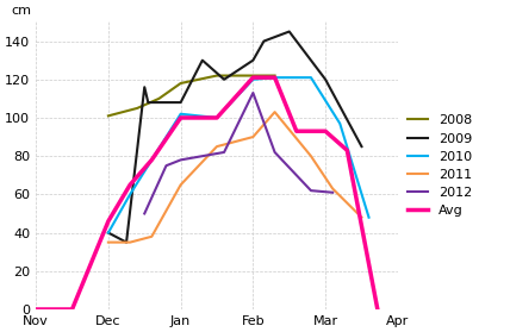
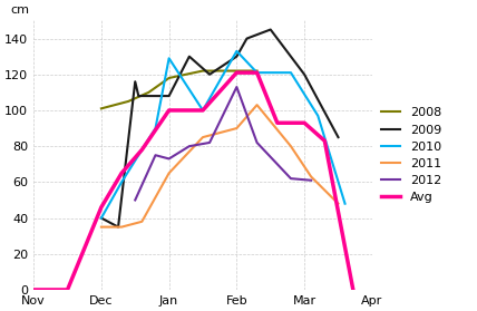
2010/Jan: 102 -> 129
2012/Jan: 78 -> 73
2010/Feb: 120 -> 133
